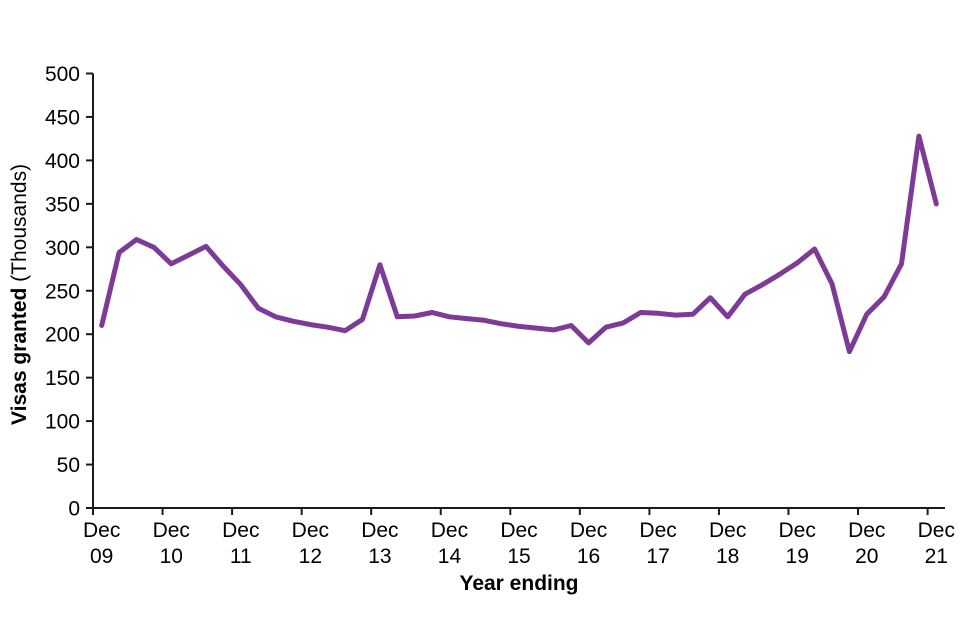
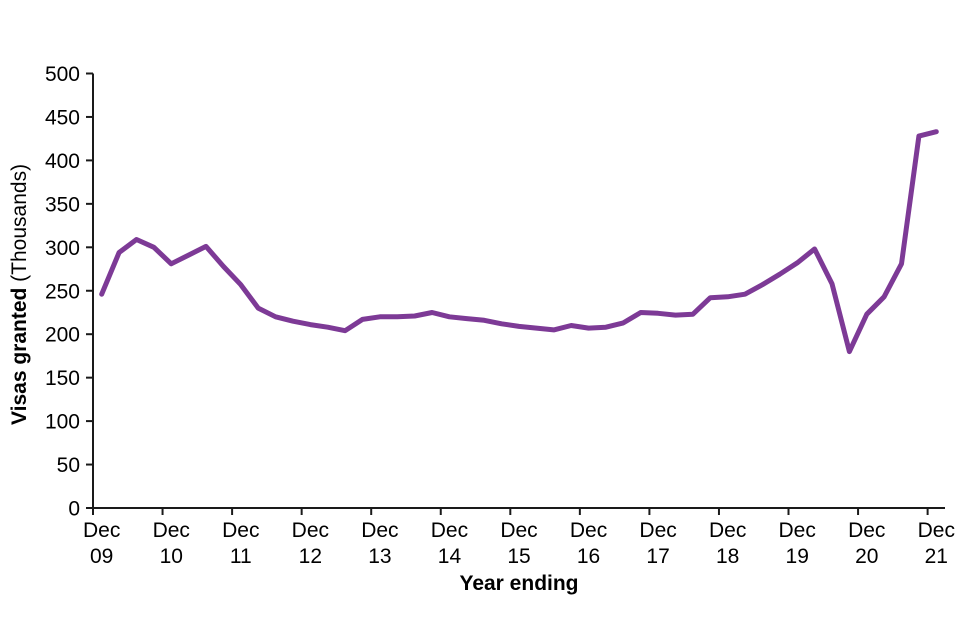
Dec 09: 210 -> 250
Dec 13: 280 -> 220
Dec 16: 190 -> 210
Dec 18: 220 -> 240
Dec 21: 350 -> 430
